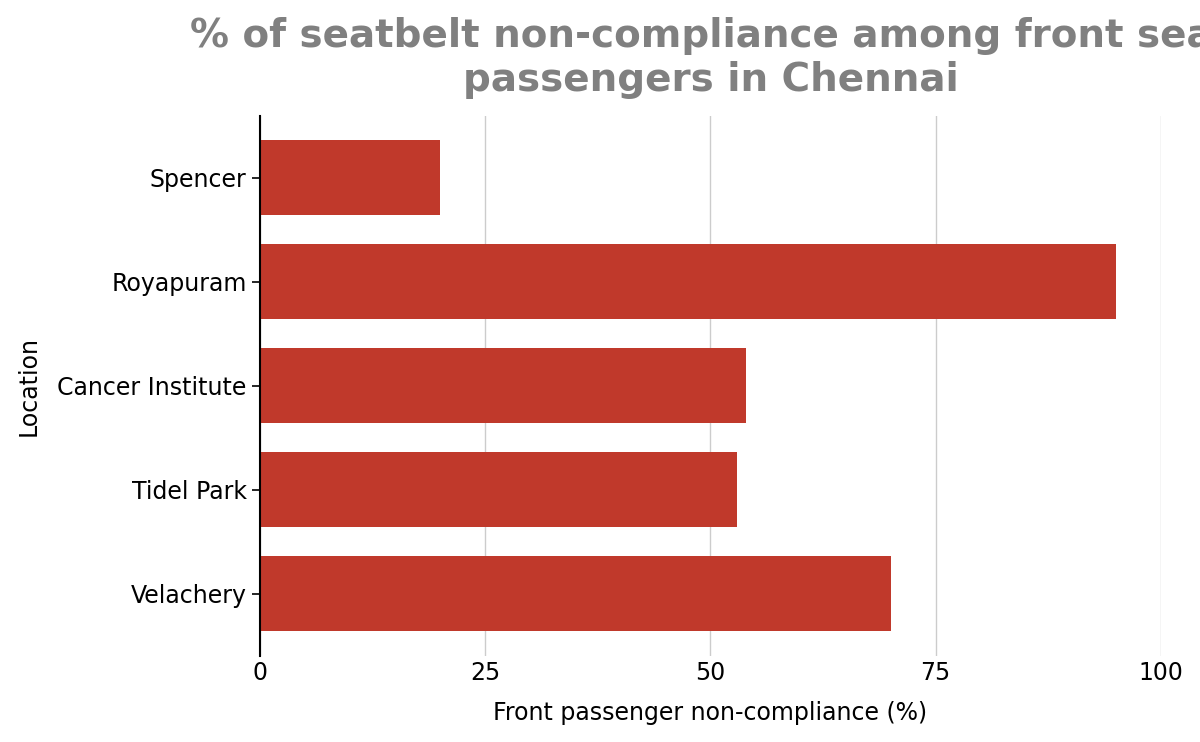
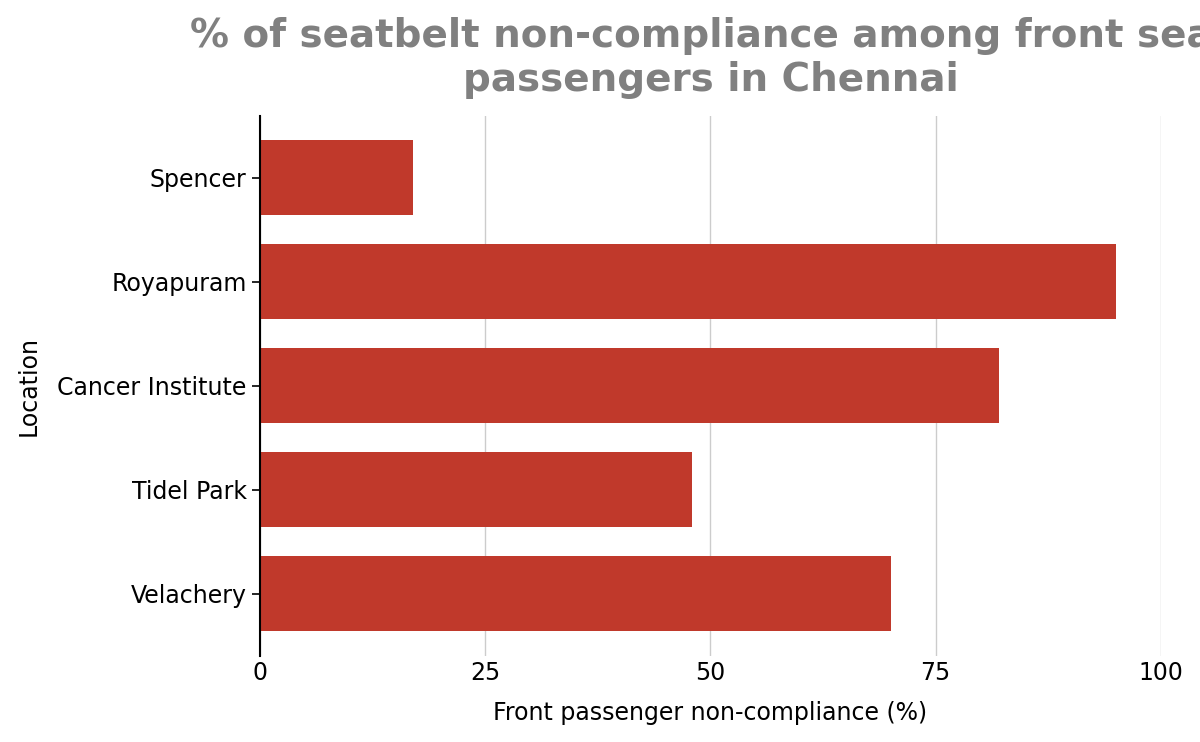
Spencer: 20 -> 17
Cancer Institute: 54 -> 82
Tidel Park: 53 -> 48
